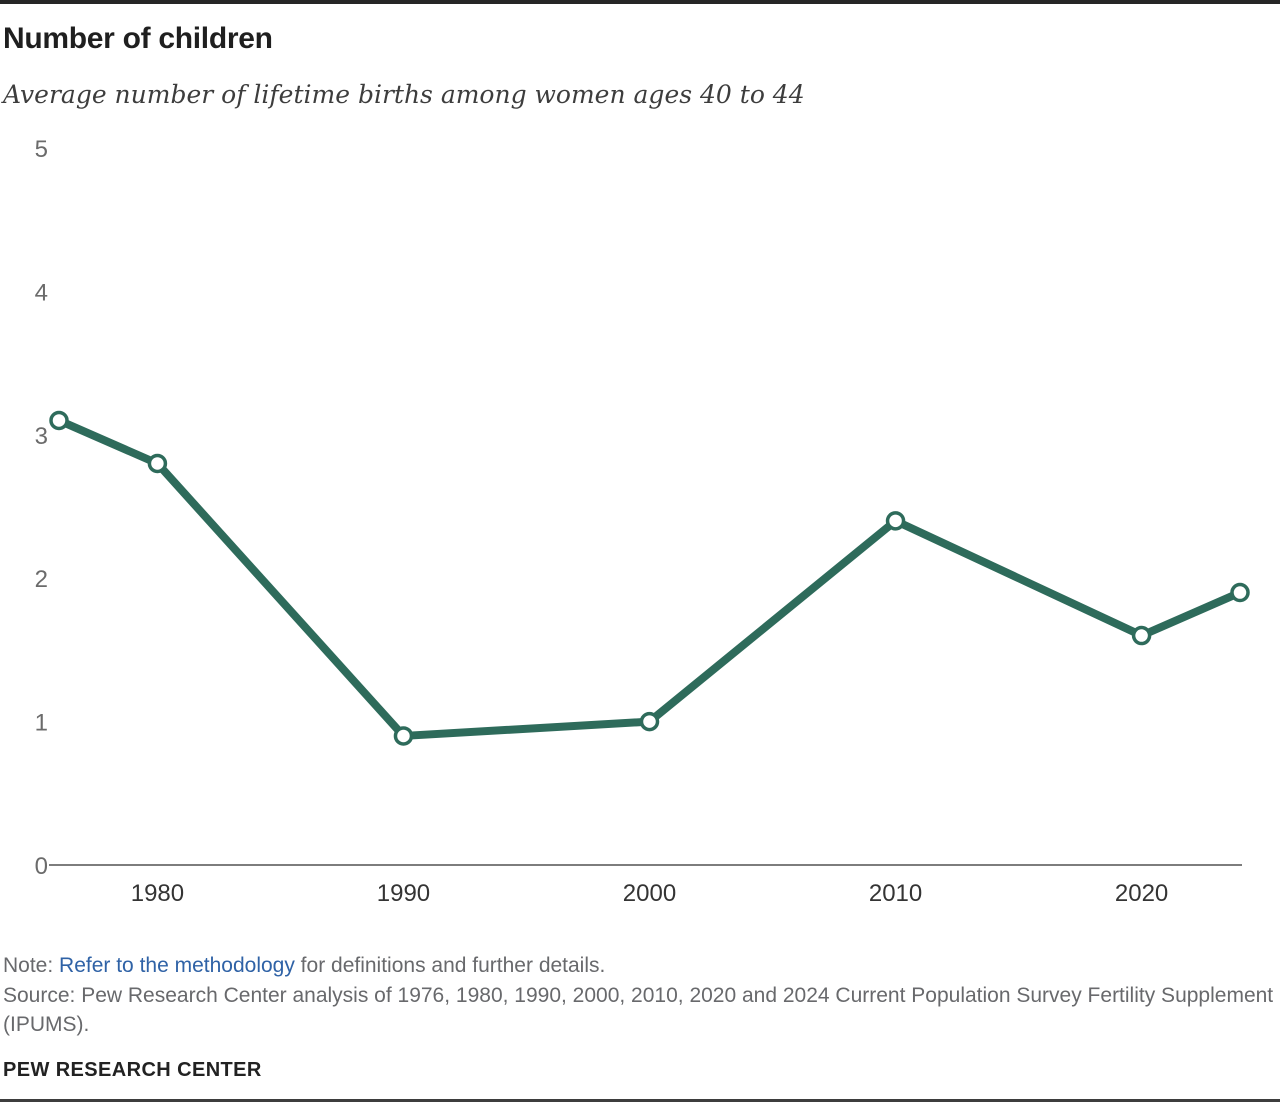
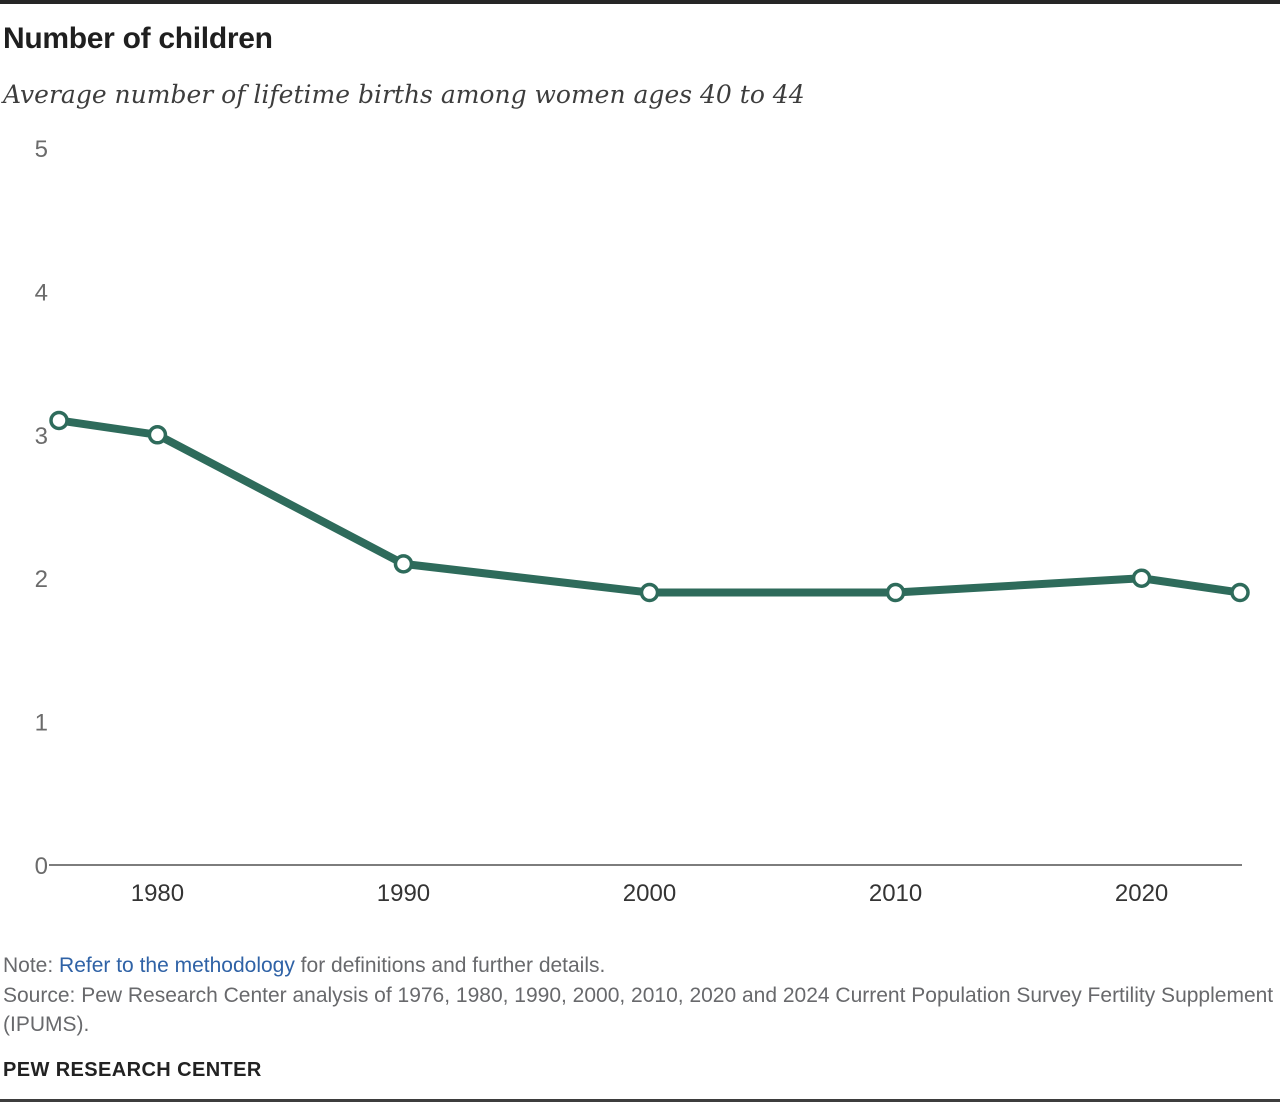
1980: 2.8 -> 3.0
1990: 0.9 -> 2.1
2000: 1.0 -> 1.9
2010: 2.4 -> 1.9
2020: 1.6 -> 2.0
